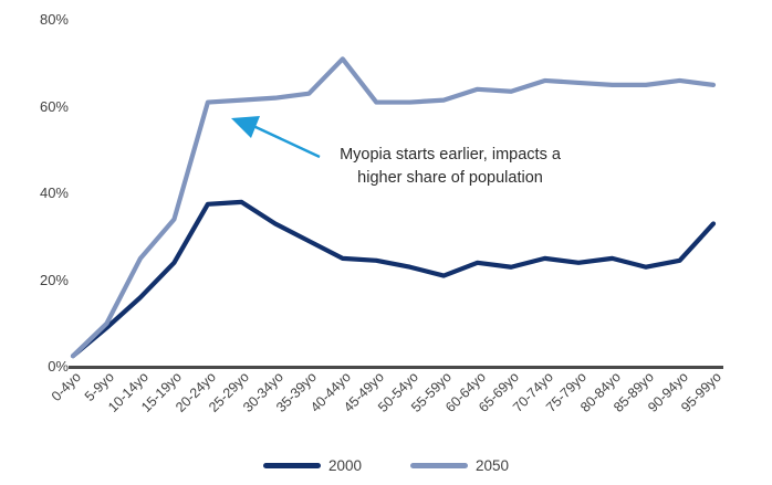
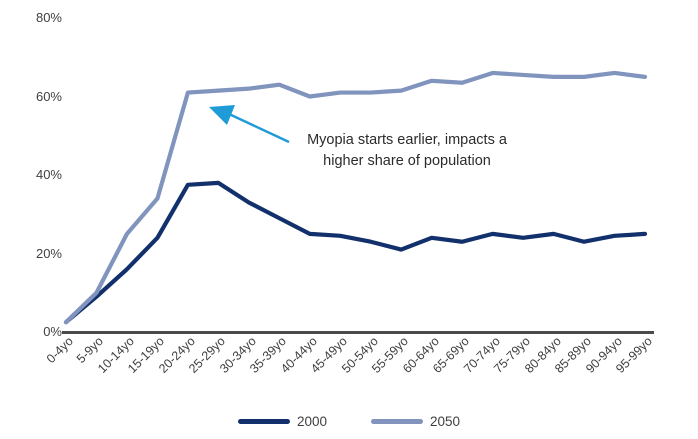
2050/40-44yo: 71% -> 60%
2000/95-99yo: 33% -> 25%
